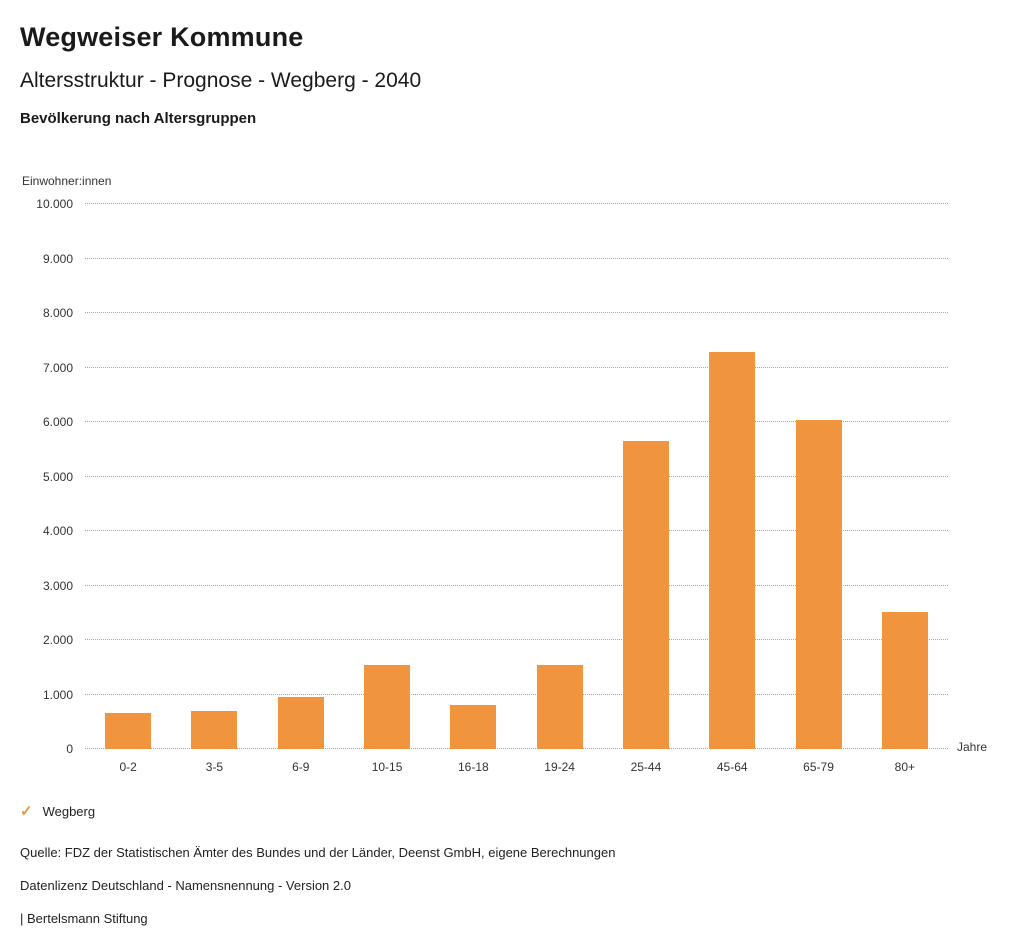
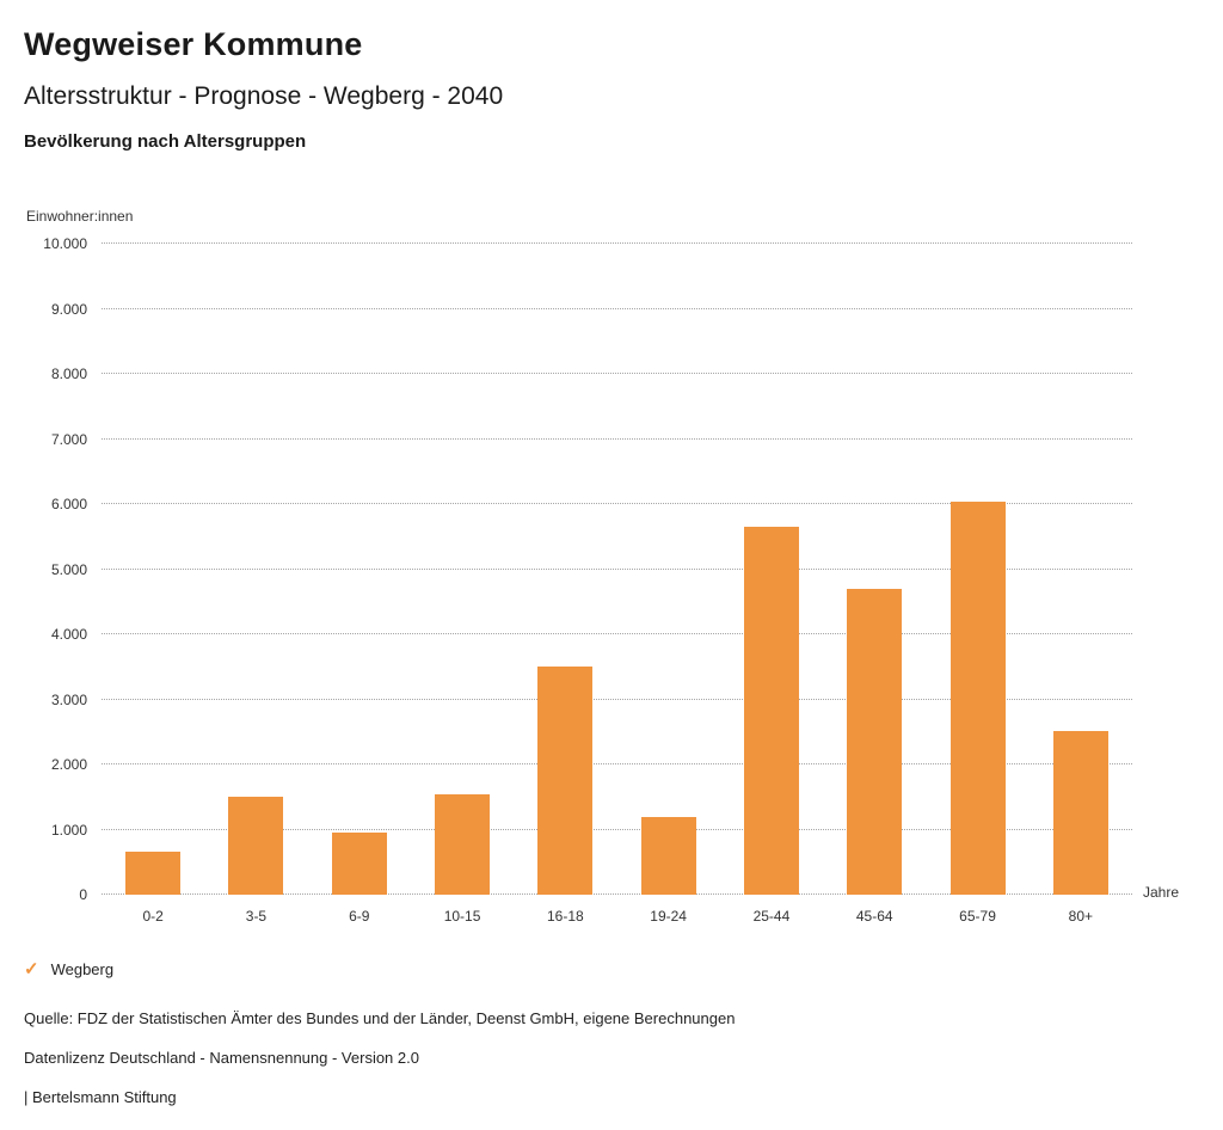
3-5: 700 -> 1500
16-18: 800 -> 3500
19-24: 1600 -> 1200
45-64: 7300 -> 4700
